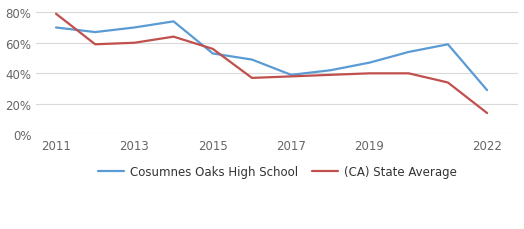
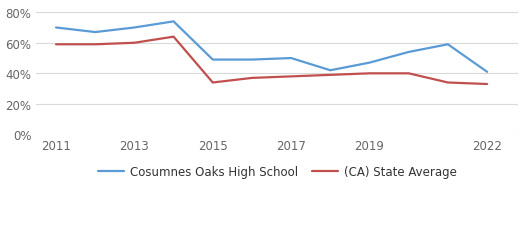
(CA) State Average/2011: 79% -> 59%
Cosumnes Oaks High School/2015: 53% -> 49%
(CA) State Average/2015: 56% -> 34%
Cosumnes Oaks High School/2017: 39% -> 50%
Cosumnes Oaks High School/2022: 29% -> 41%
(CA) State Average/2022: 14% -> 33%
